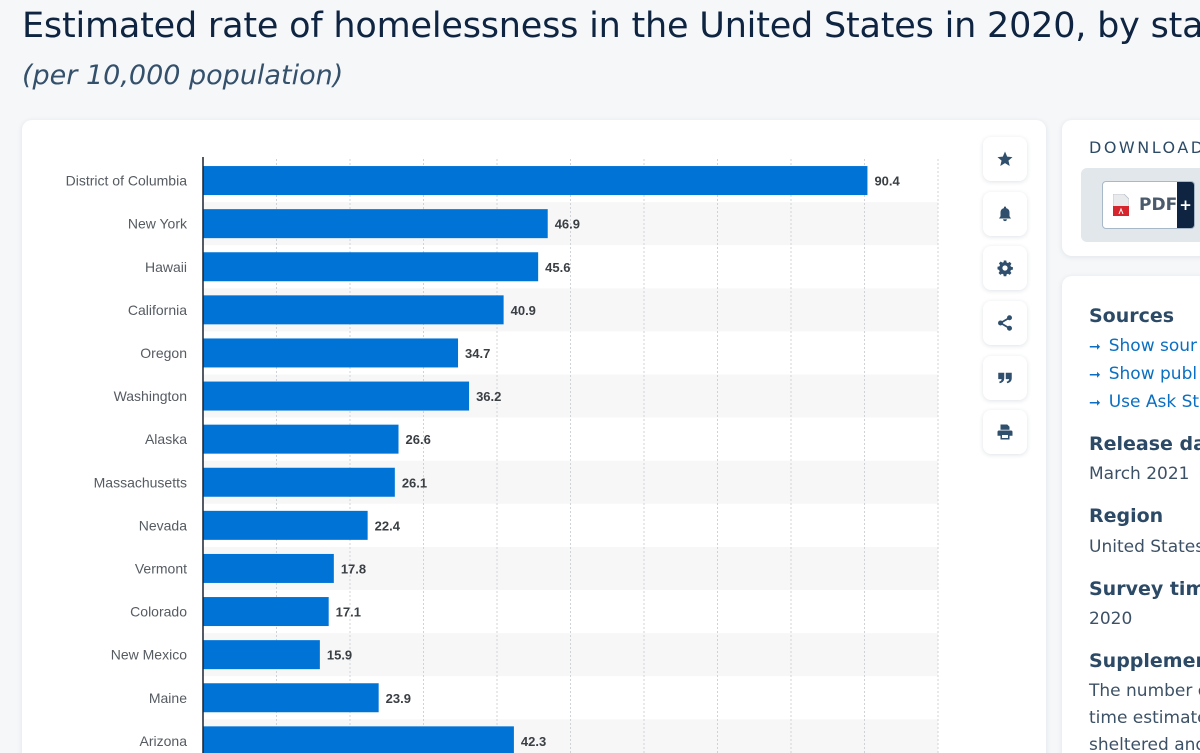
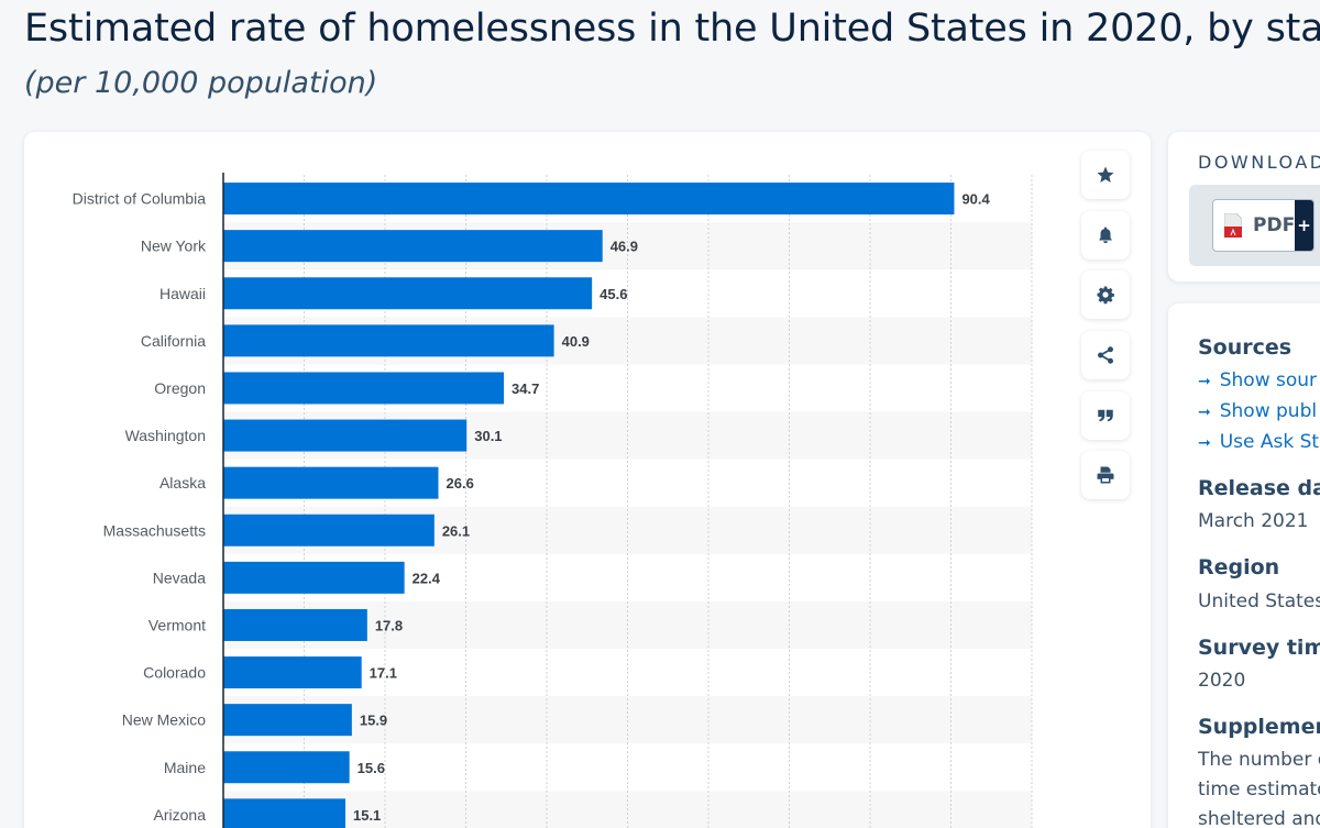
Washington: 36.2 -> 30.1
Maine: 23.9 -> 15.6
Arizona: 42.3 -> 15.1
